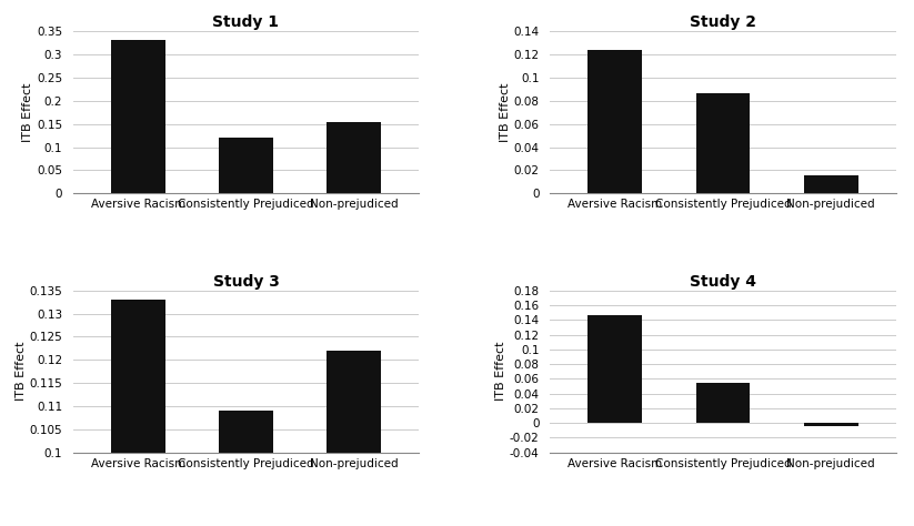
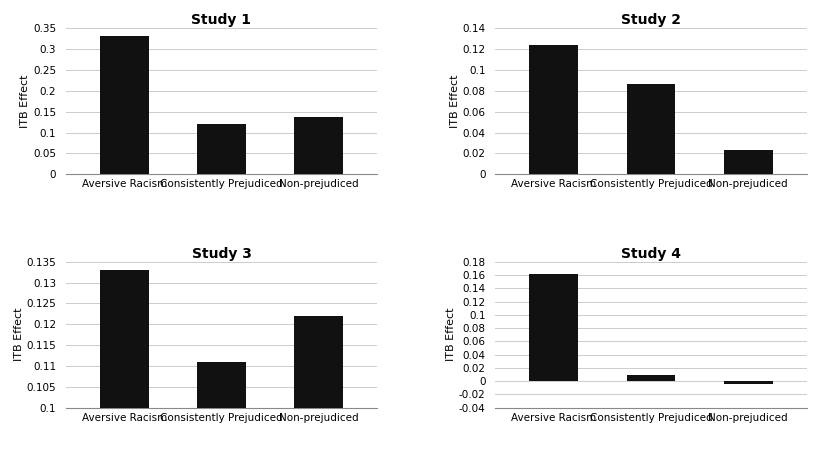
Study 1/Non-prejudiced: 0.155 -> 0.138
Study 2/Non-prejudiced: 0.016 -> 0.023
Study 3/Consistently Prejudiced: 0.109 -> 0.111
Study 4/Aversive Racism: 0.146 -> 0.162
Study 4/Consistently Prejudiced: 0.054 -> 0.009
